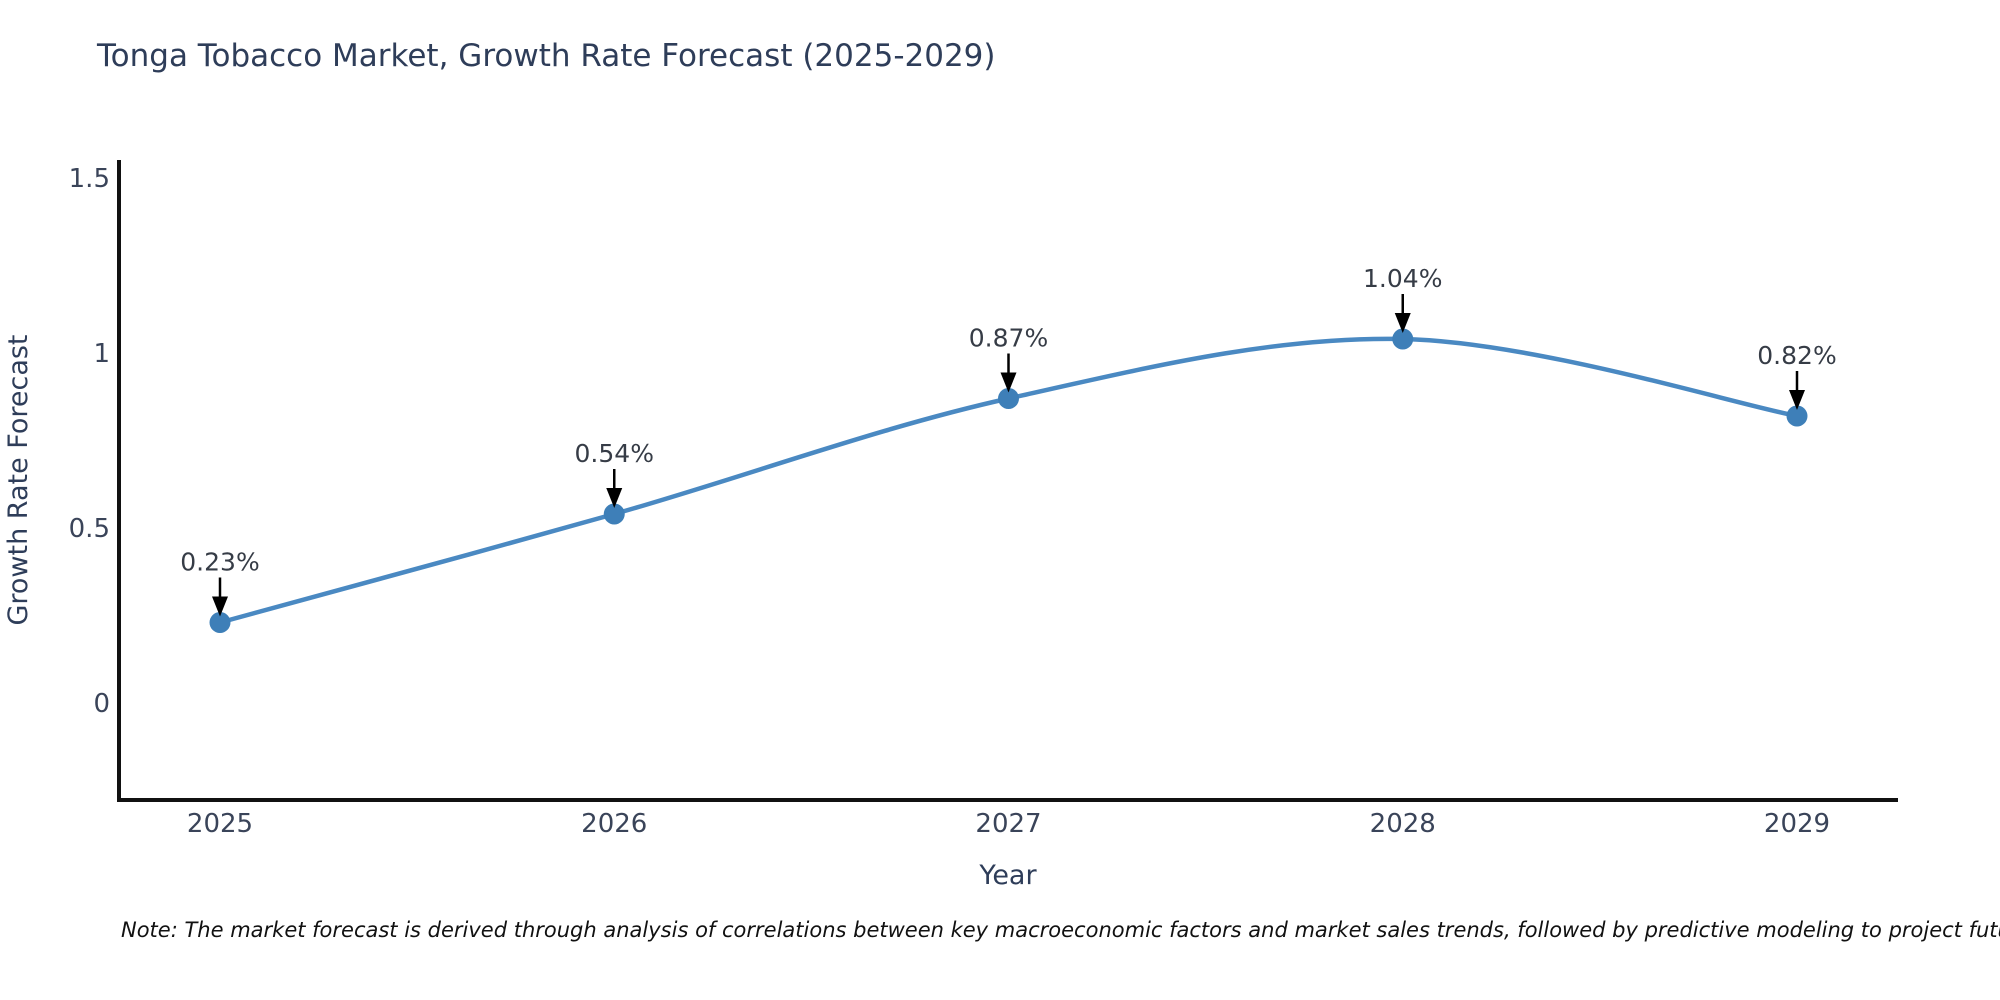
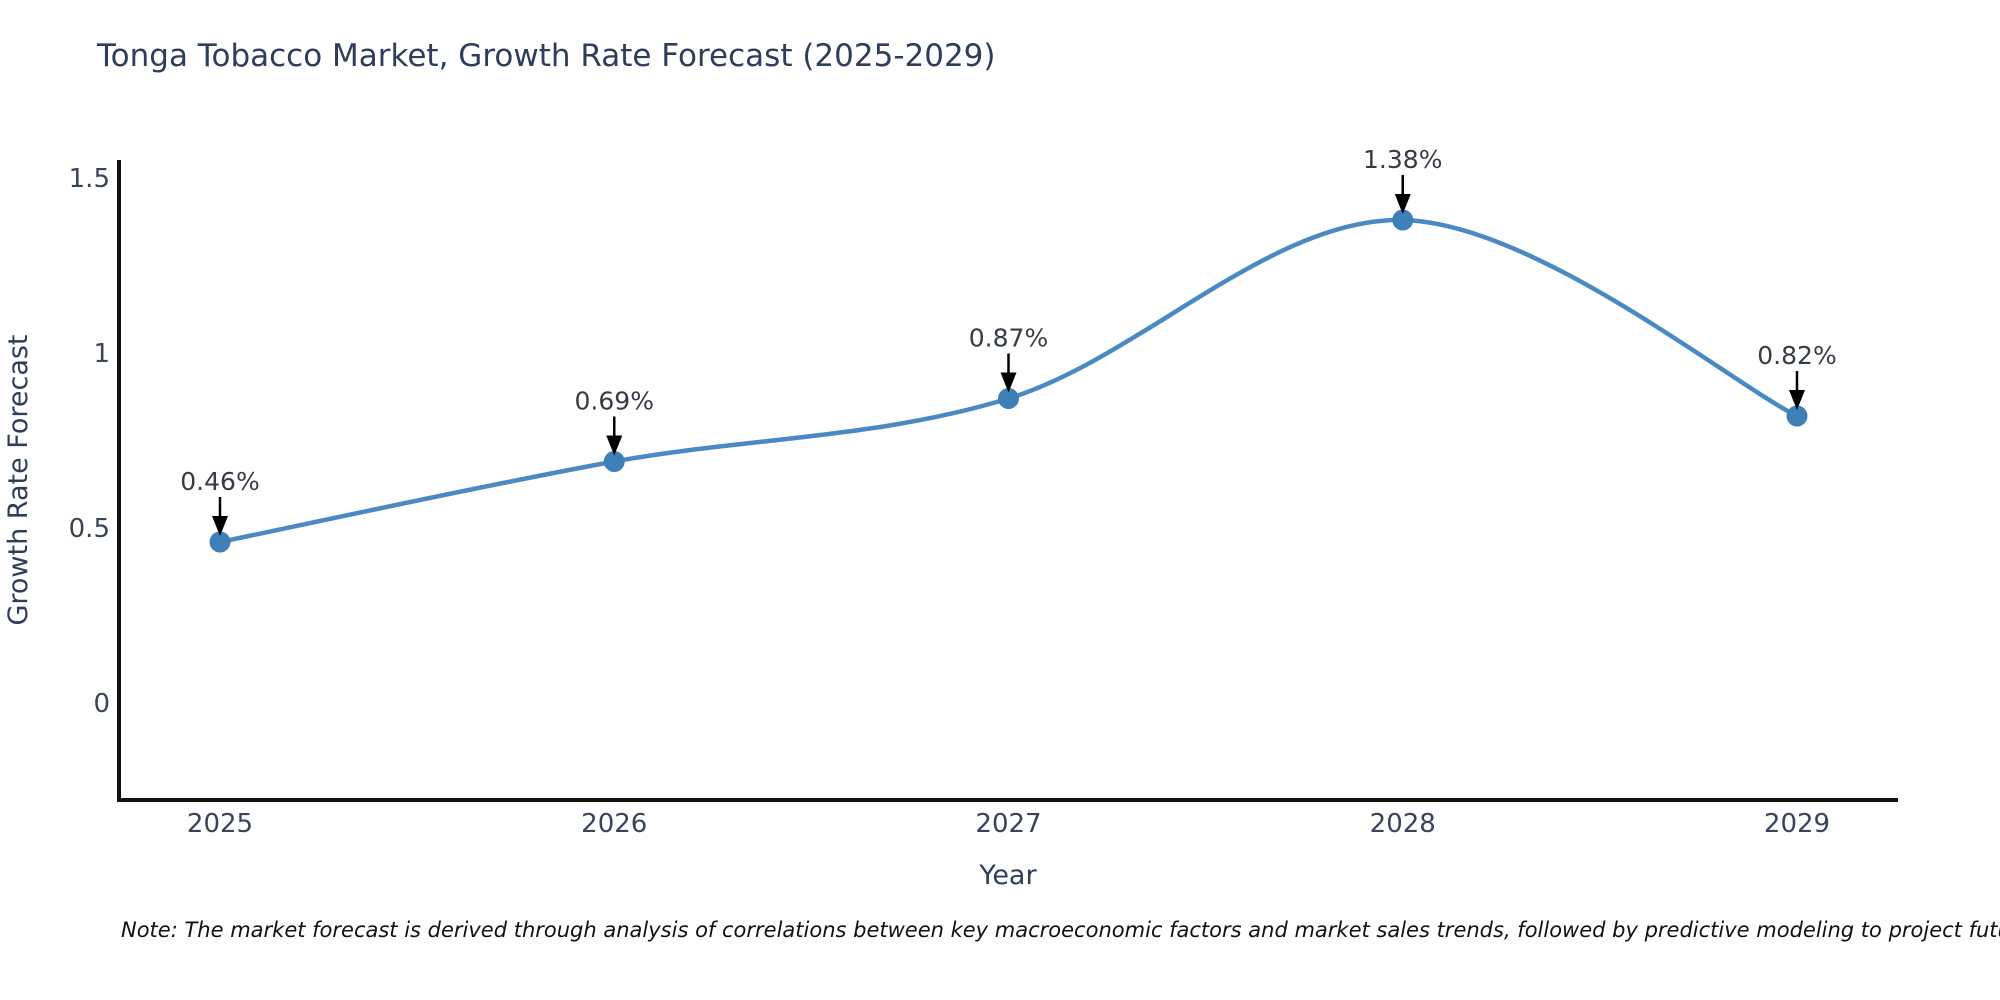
2025: 0.23% -> 0.46%
2026: 0.54% -> 0.69%
2028: 1.04% -> 1.38%
